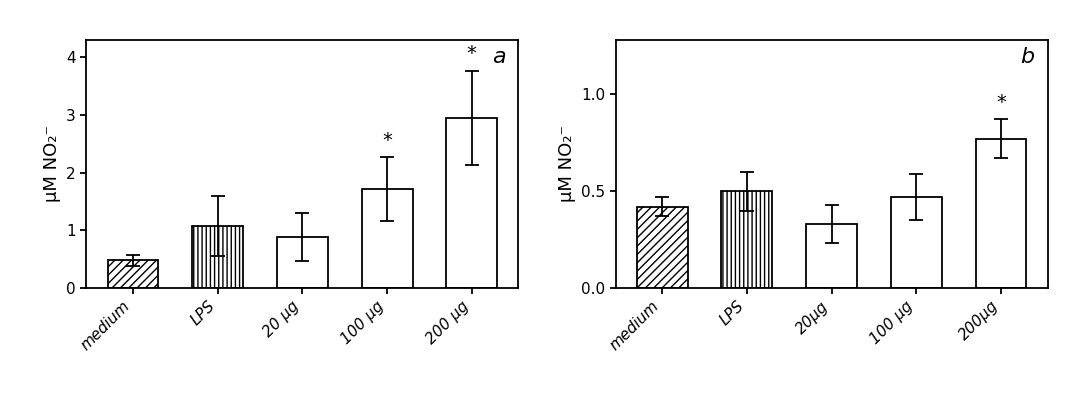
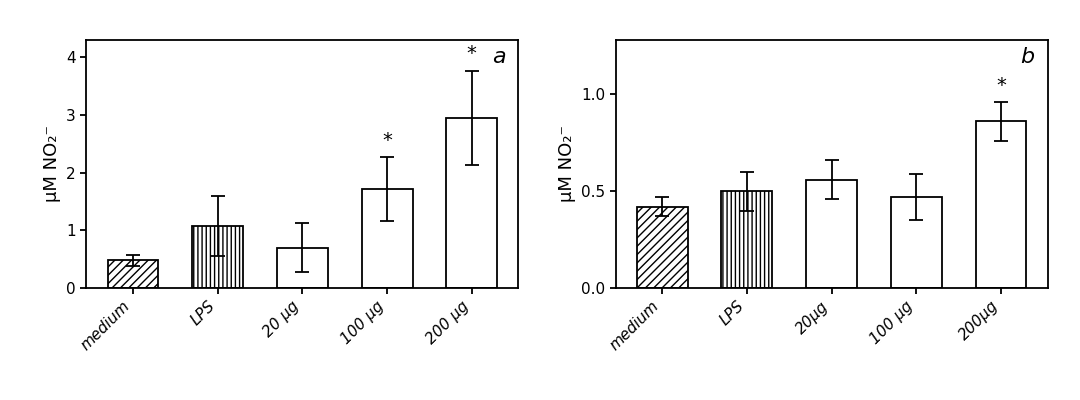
20 μg: 0.88 -> 0.70
20μg: 0.33 -> 0.56
200μg: 0.77 -> 0.86
